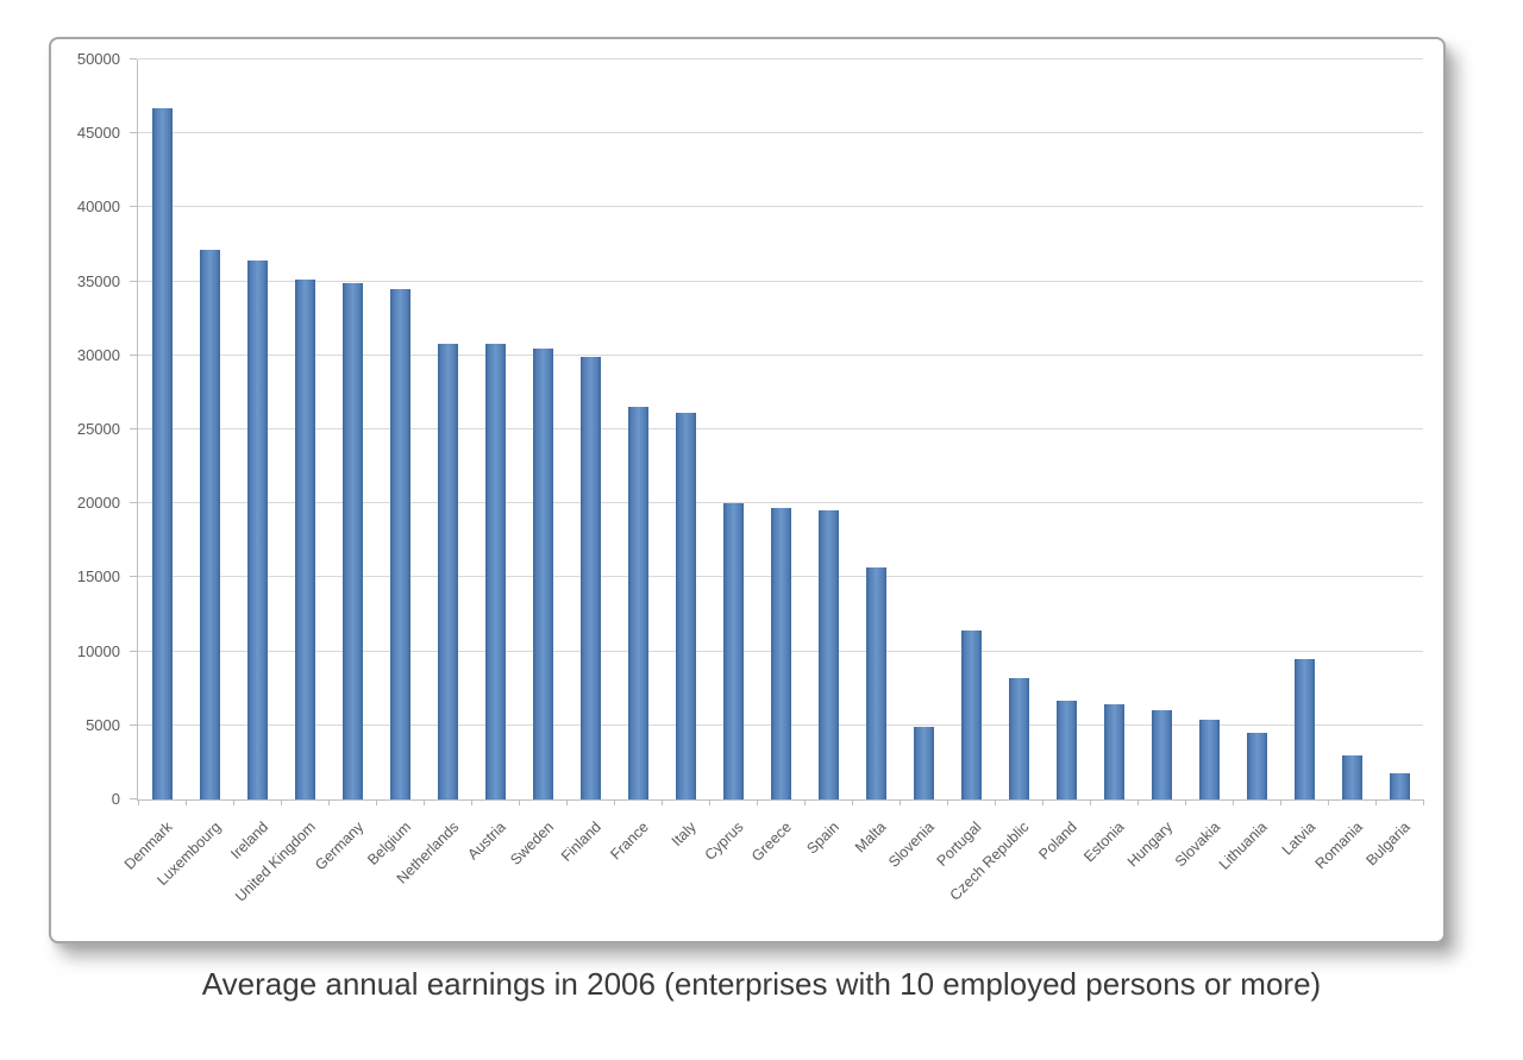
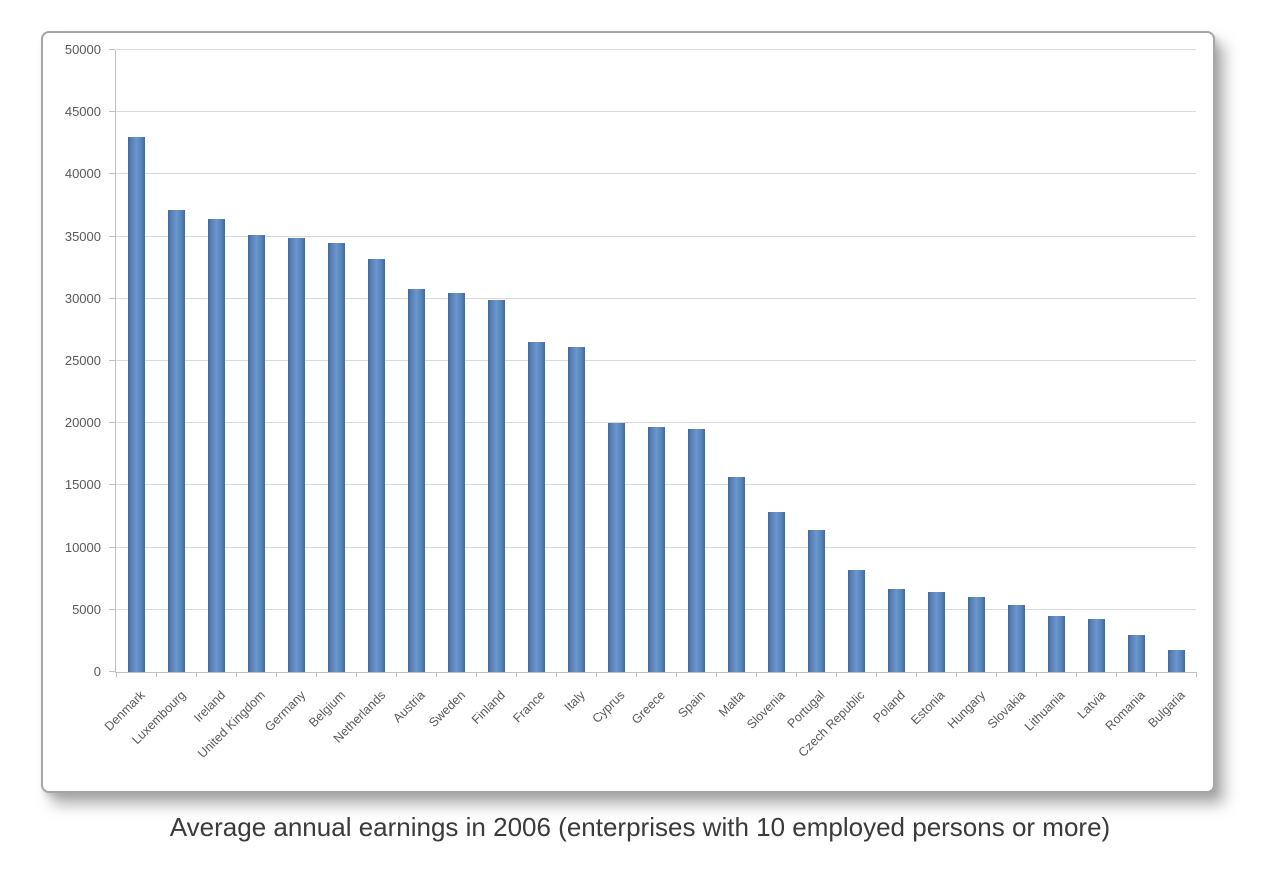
Denmark: 46700 -> 43000
Netherlands: 30800 -> 33200
Slovenia: 4900 -> 12900
Latvia: 9500 -> 4300
